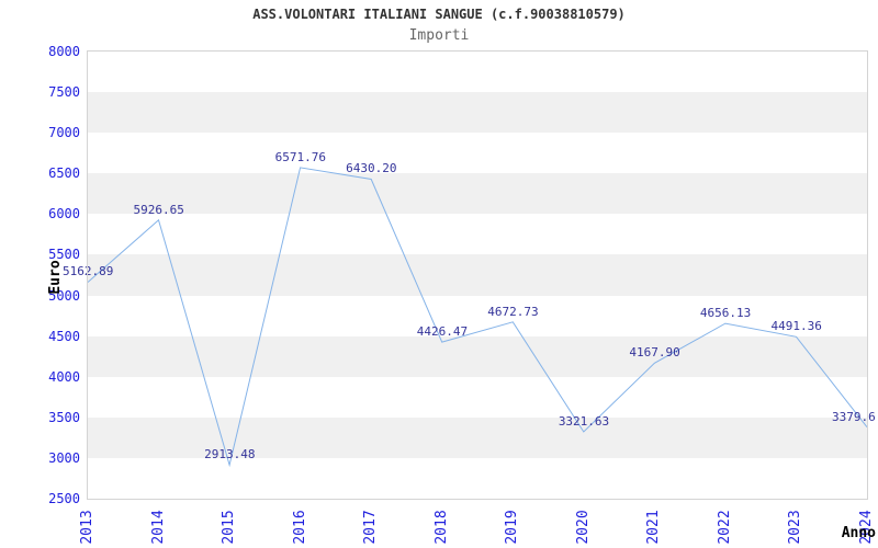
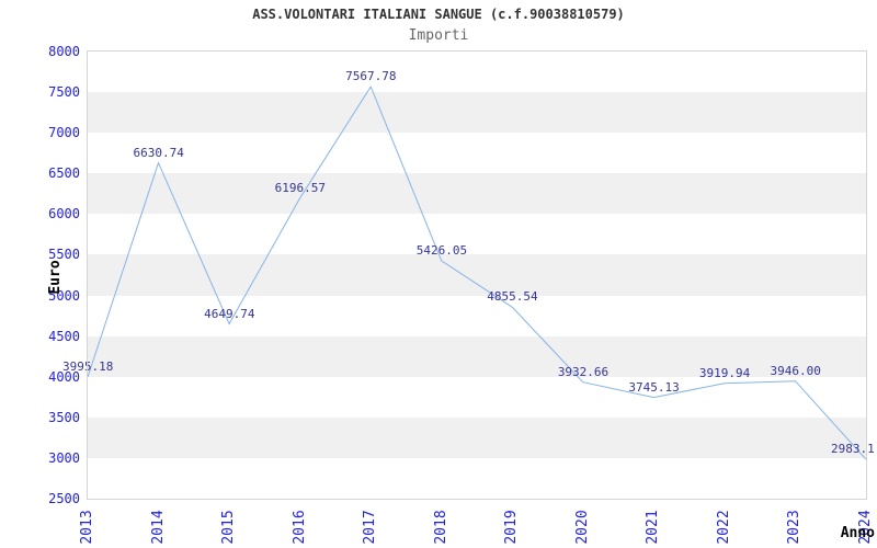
2013: 5162.89 -> 3995.18
2014: 5926.65 -> 6630.74
2015: 2913.48 -> 4649.74
2016: 6571.76 -> 6196.57
2017: 6430.20 -> 7567.78
2018: 4426.47 -> 5426.05
2019: 4672.73 -> 4855.54
2020: 3321.63 -> 3932.66
2021: 4167.90 -> 3745.13
2022: 4656.13 -> 3919.94
2023: 4491.36 -> 3946.00
2024: 3379.6 -> 2983.1
